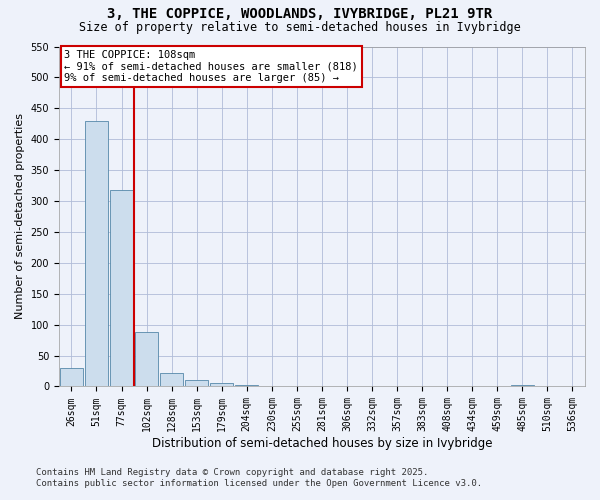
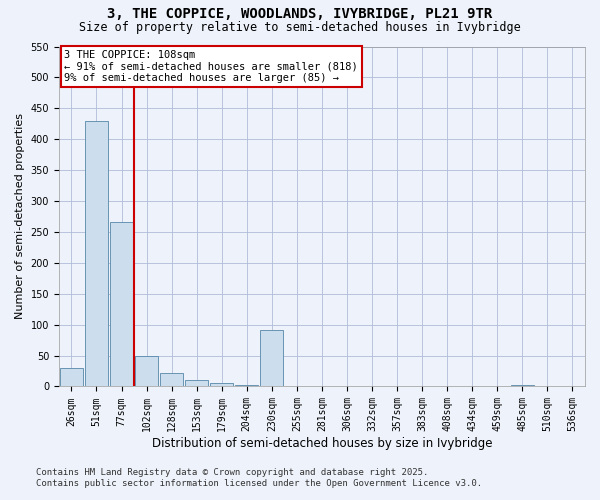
77sqm: 318 -> 266
102sqm: 88 -> 50
230sqm: 1 -> 92
